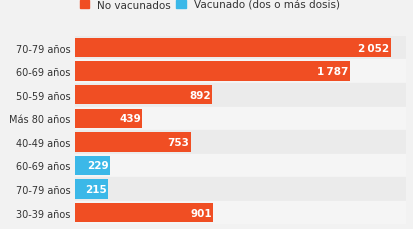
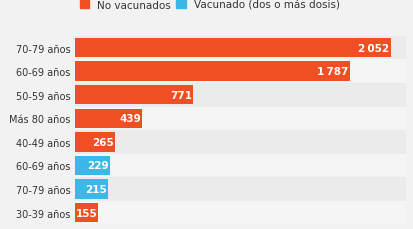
50-59 años: 892 -> 771
40-49 años: 753 -> 265
30-39 años: 901 -> 155
